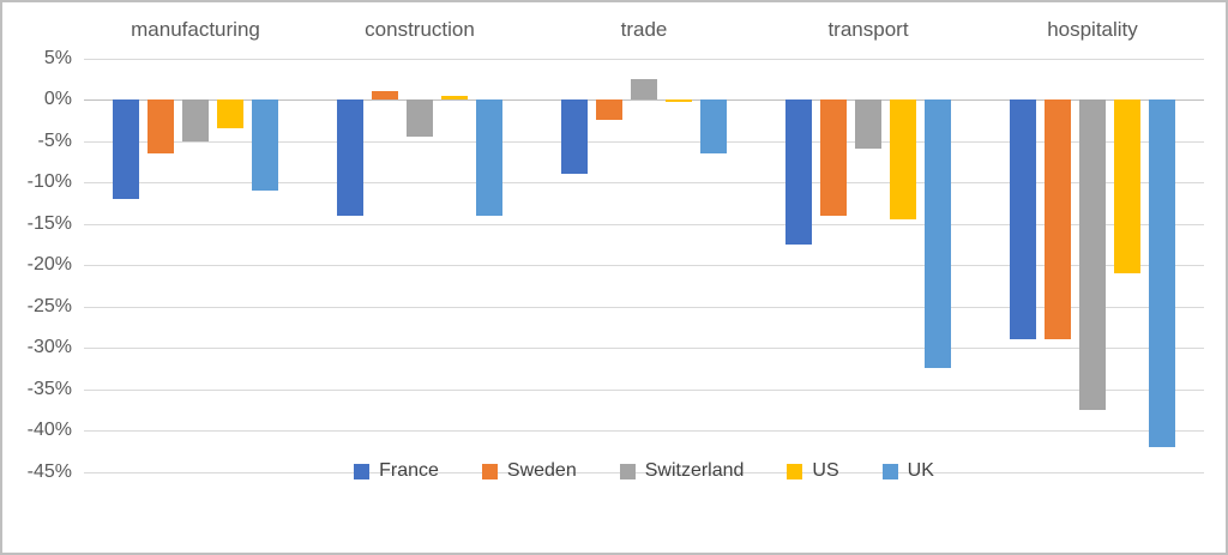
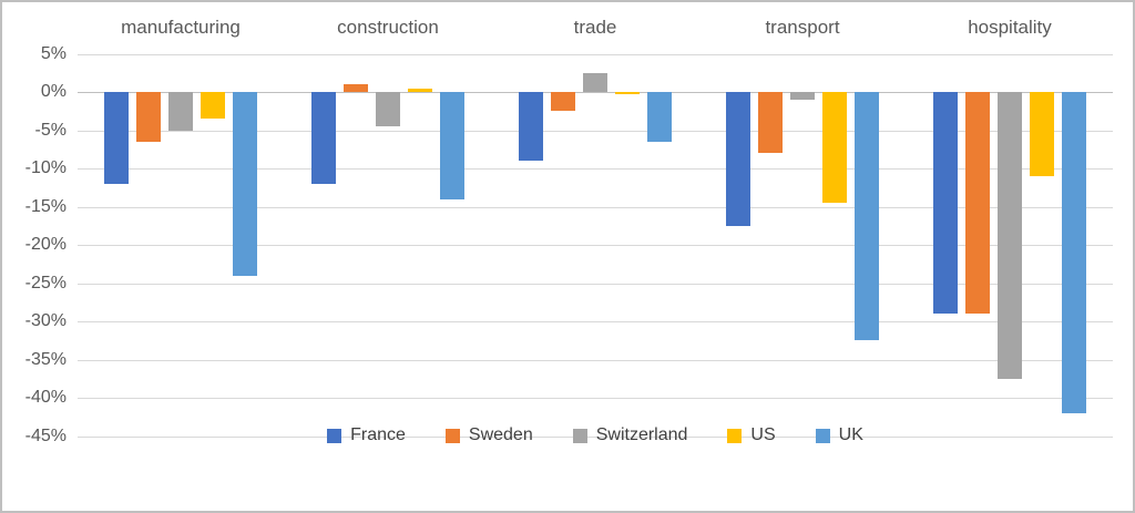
UK/manufacturing: -11% -> -24%
France/construction: -14% -> -12%
Sweden/transport: -14% -> -8%
Switzerland/transport: -6% -> -1%
US/hospitality: -21% -> -11%
